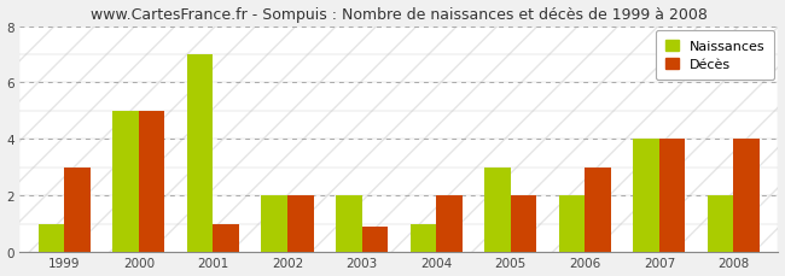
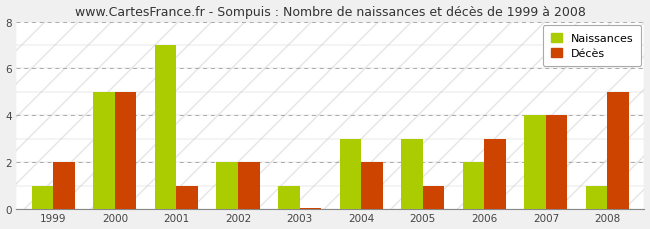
Décès/1999: 3.00 -> 2.00
Naissances/2003: 2 -> 1
Décès/2003: 0.90 -> 0.07
Naissances/2004: 1 -> 3
Décès/2005: 2.00 -> 1.00
Naissances/2008: 2 -> 1
Décès/2008: 4.00 -> 5.00
